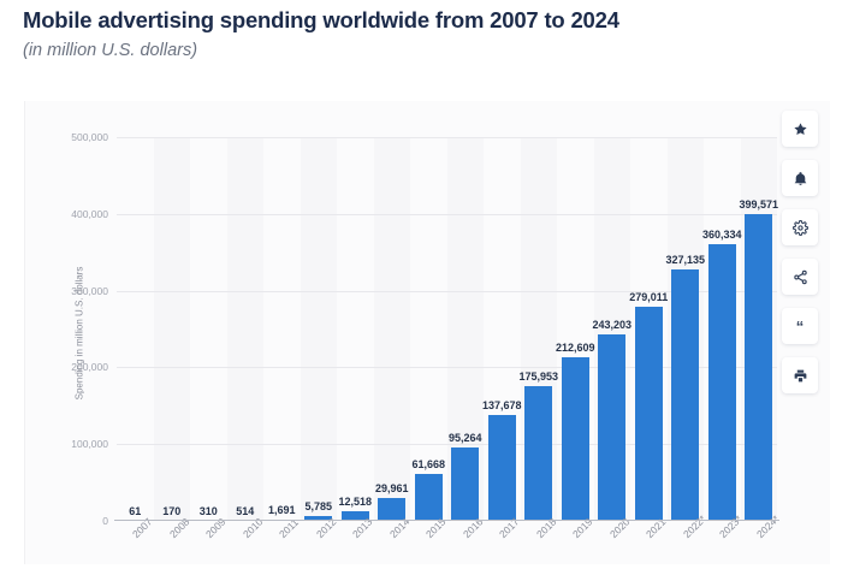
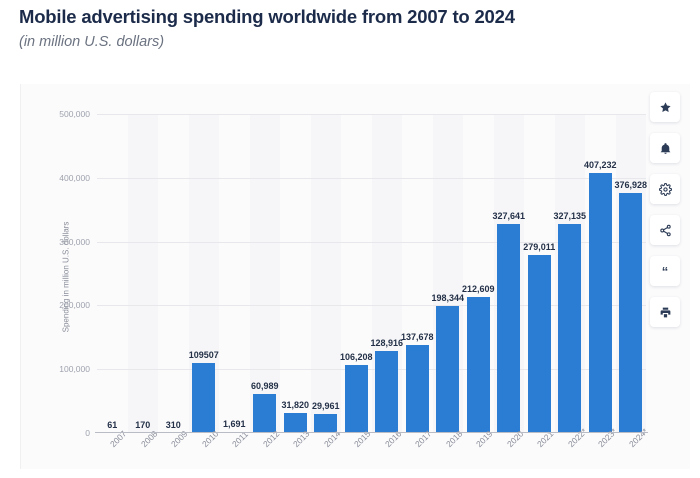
2010: 514 -> 109507
2012: 5,785 -> 60,989
2013: 12,518 -> 31,820
2015: 61,668 -> 106,208
2016: 95,264 -> 128,916
2018: 175,953 -> 198,344
2020: 243,203 -> 327,641
2023*: 360,334 -> 407,232
2024*: 399,571 -> 376,928
